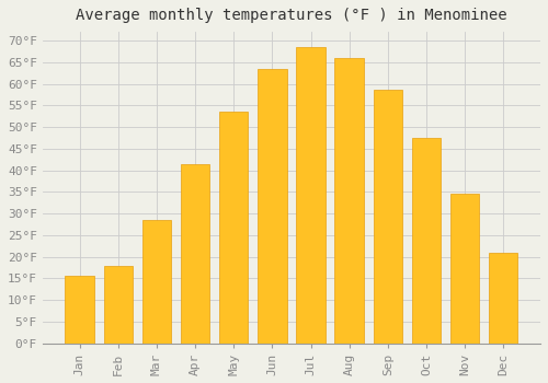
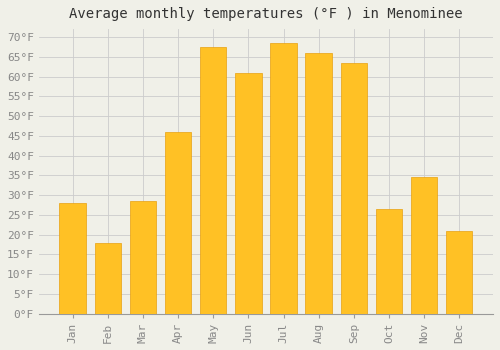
Jan: 15.5°F -> 28.0°F
Apr: 41.5°F -> 46.0°F
May: 53.5°F -> 67.5°F
Jun: 63.5°F -> 61.0°F
Sep: 58.5°F -> 63.5°F
Oct: 47.5°F -> 26.5°F
